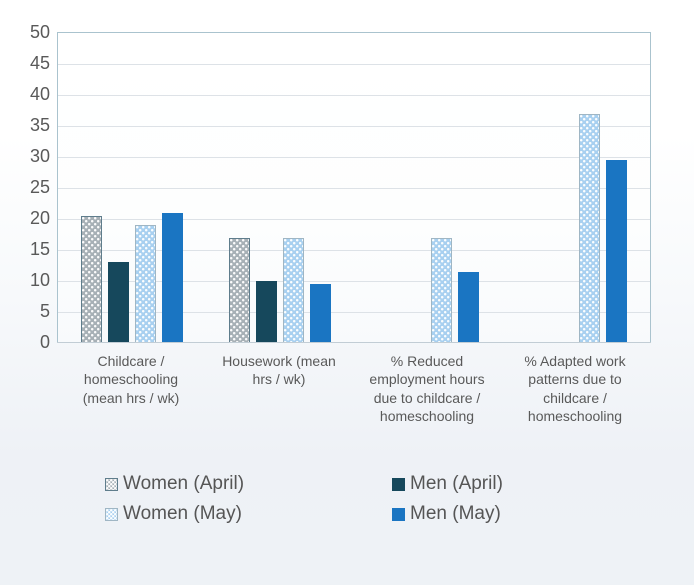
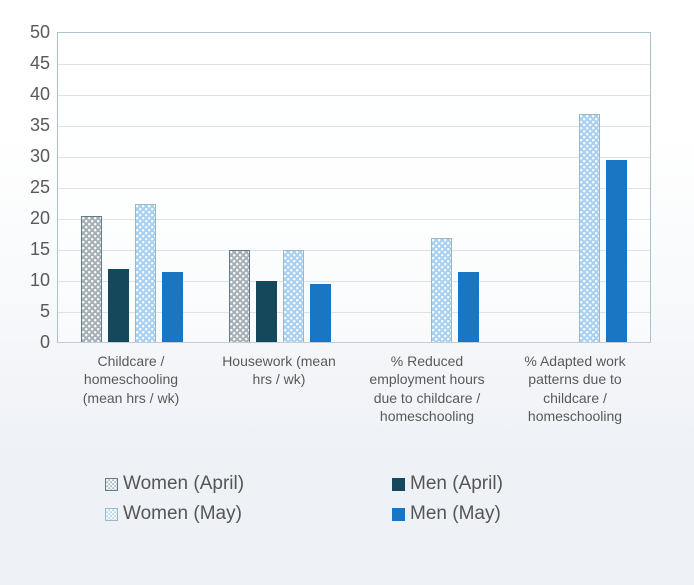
Men (April)/Childcare / homeschooling (mean hrs / wk): 13 -> 12
Women (May)/Childcare / homeschooling (mean hrs / wk): 19 -> 22
Men (May)/Childcare / homeschooling (mean hrs / wk): 21 -> 12
Women (April)/Housework (mean hrs / wk): 17 -> 15
Women (May)/Housework (mean hrs / wk): 17 -> 15
